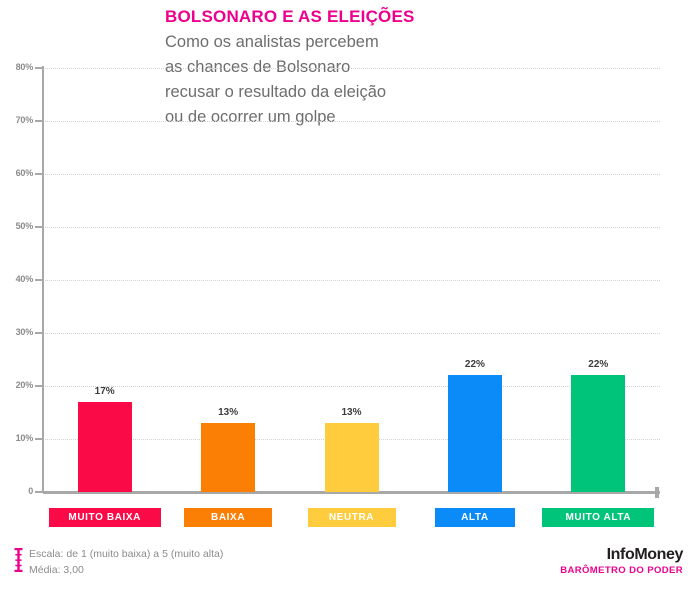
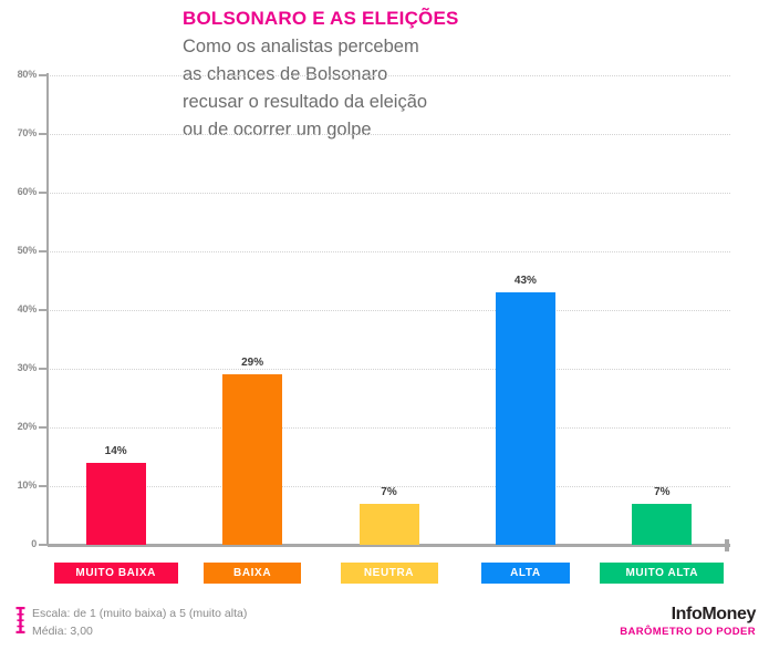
MUITO BAIXA: 17% -> 14%
BAIXA: 13% -> 29%
NEUTRA: 13% -> 7%
ALTA: 22% -> 43%
MUITO ALTA: 22% -> 7%
